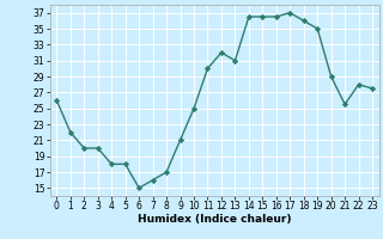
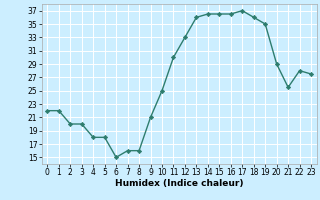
0: 26.0 -> 22.0
8: 17.0 -> 16.0
12: 32.0 -> 33.0
13: 31.0 -> 36.0
